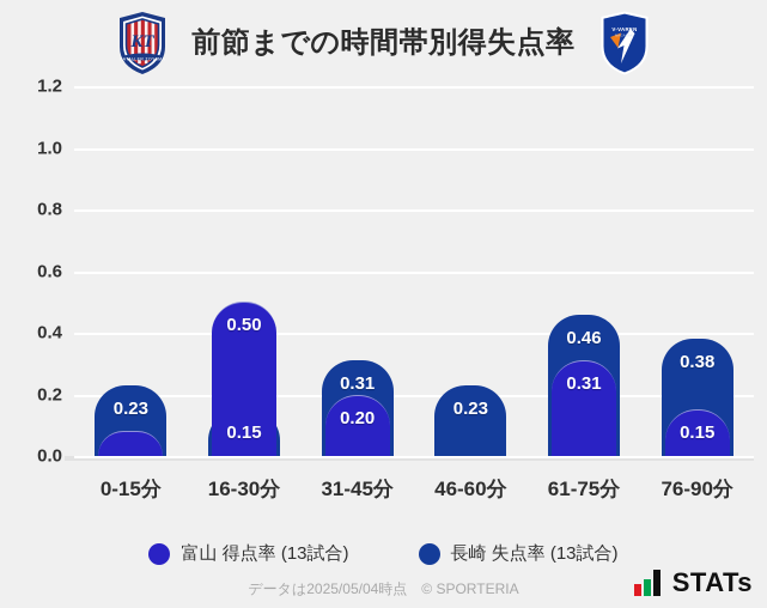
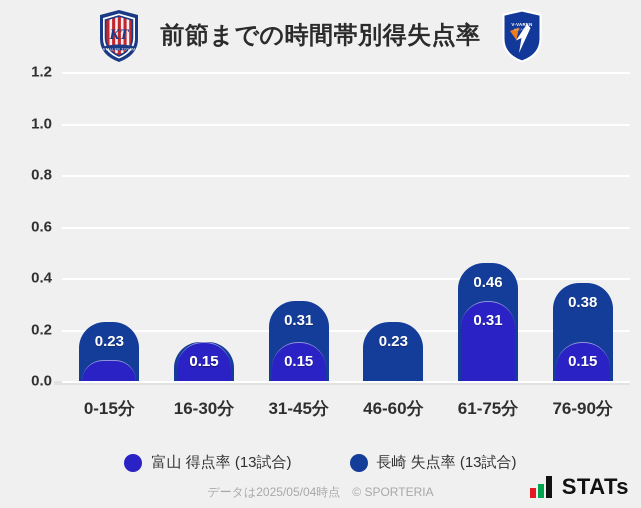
富山 得点率 (13試合)/16-30分: 0.50 -> 0.15
富山 得点率 (13試合)/31-45分: 0.20 -> 0.15
